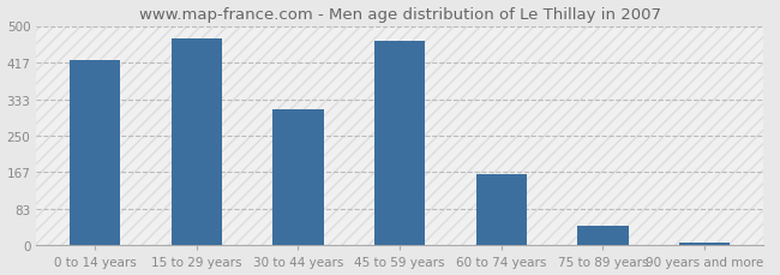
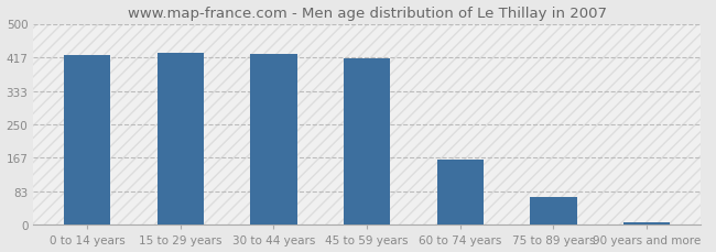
15 to 29 years: 470 -> 428
30 to 44 years: 310 -> 426
45 to 59 years: 465 -> 415
75 to 89 years: 45 -> 70
